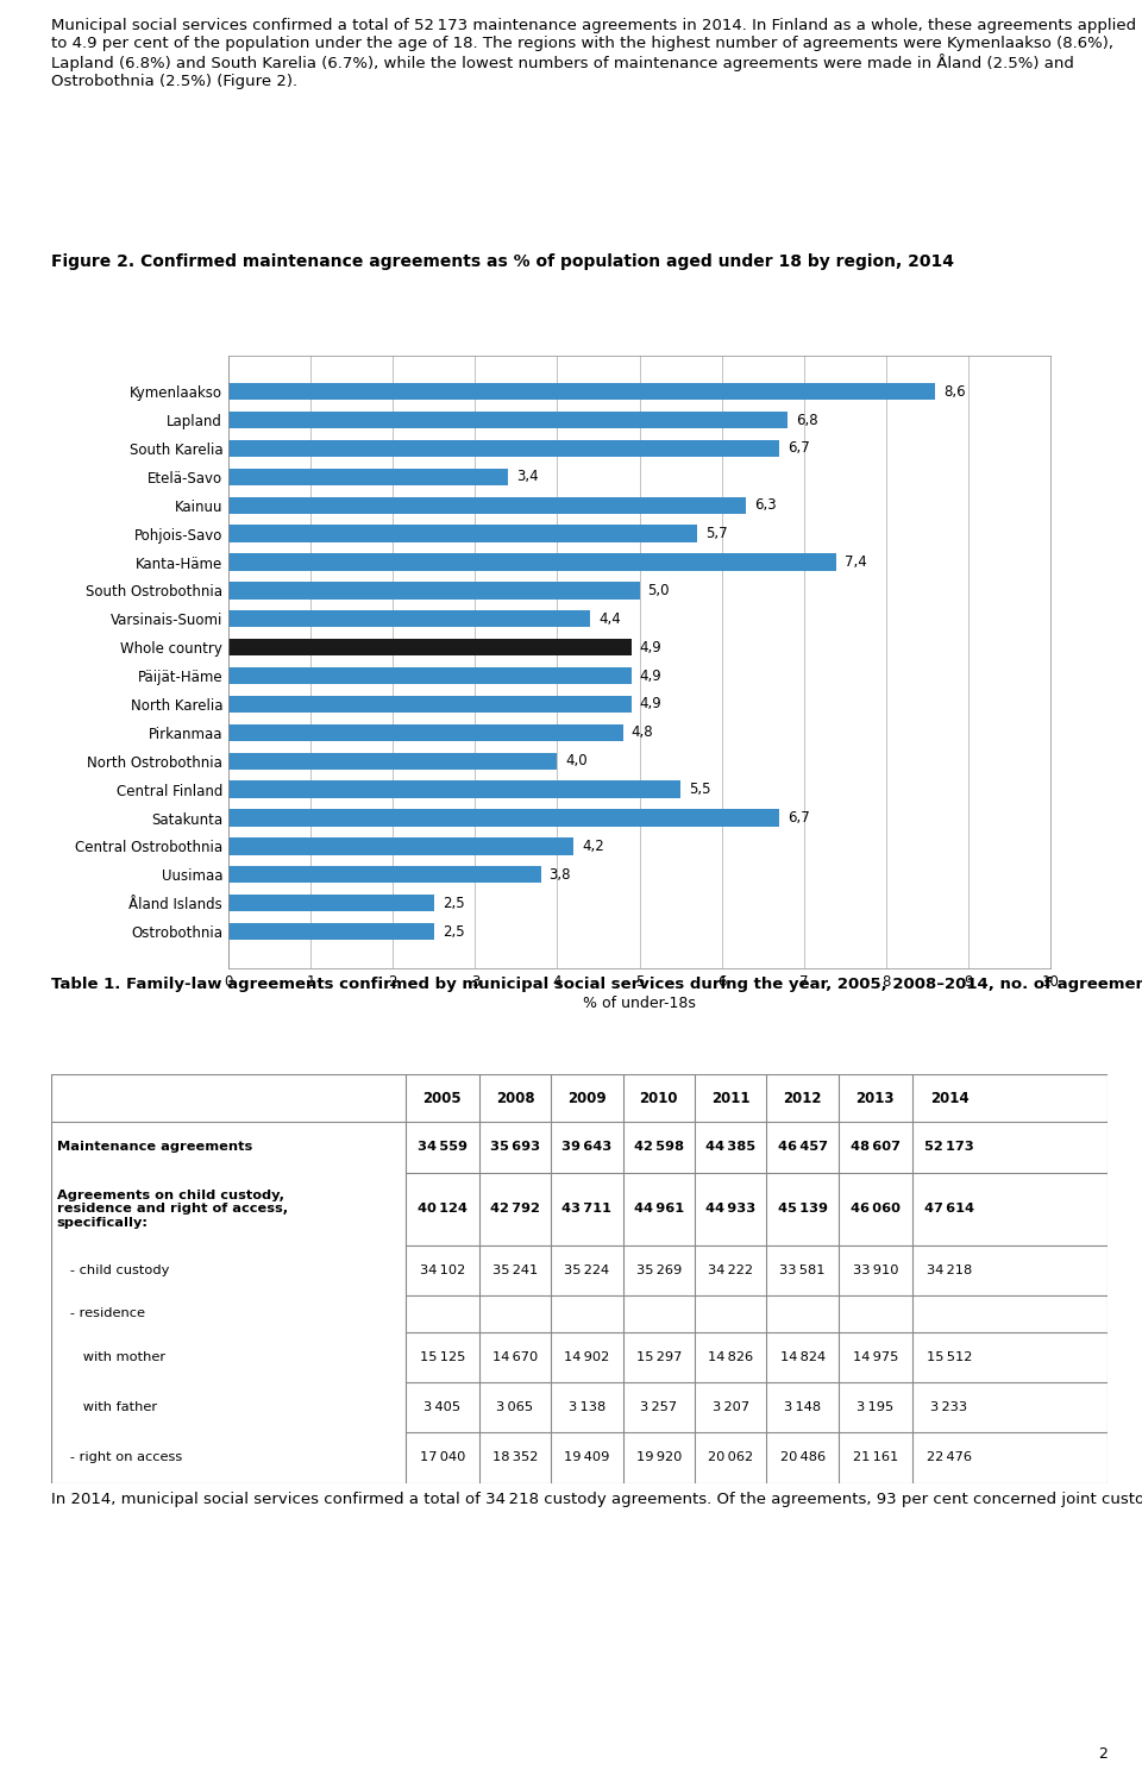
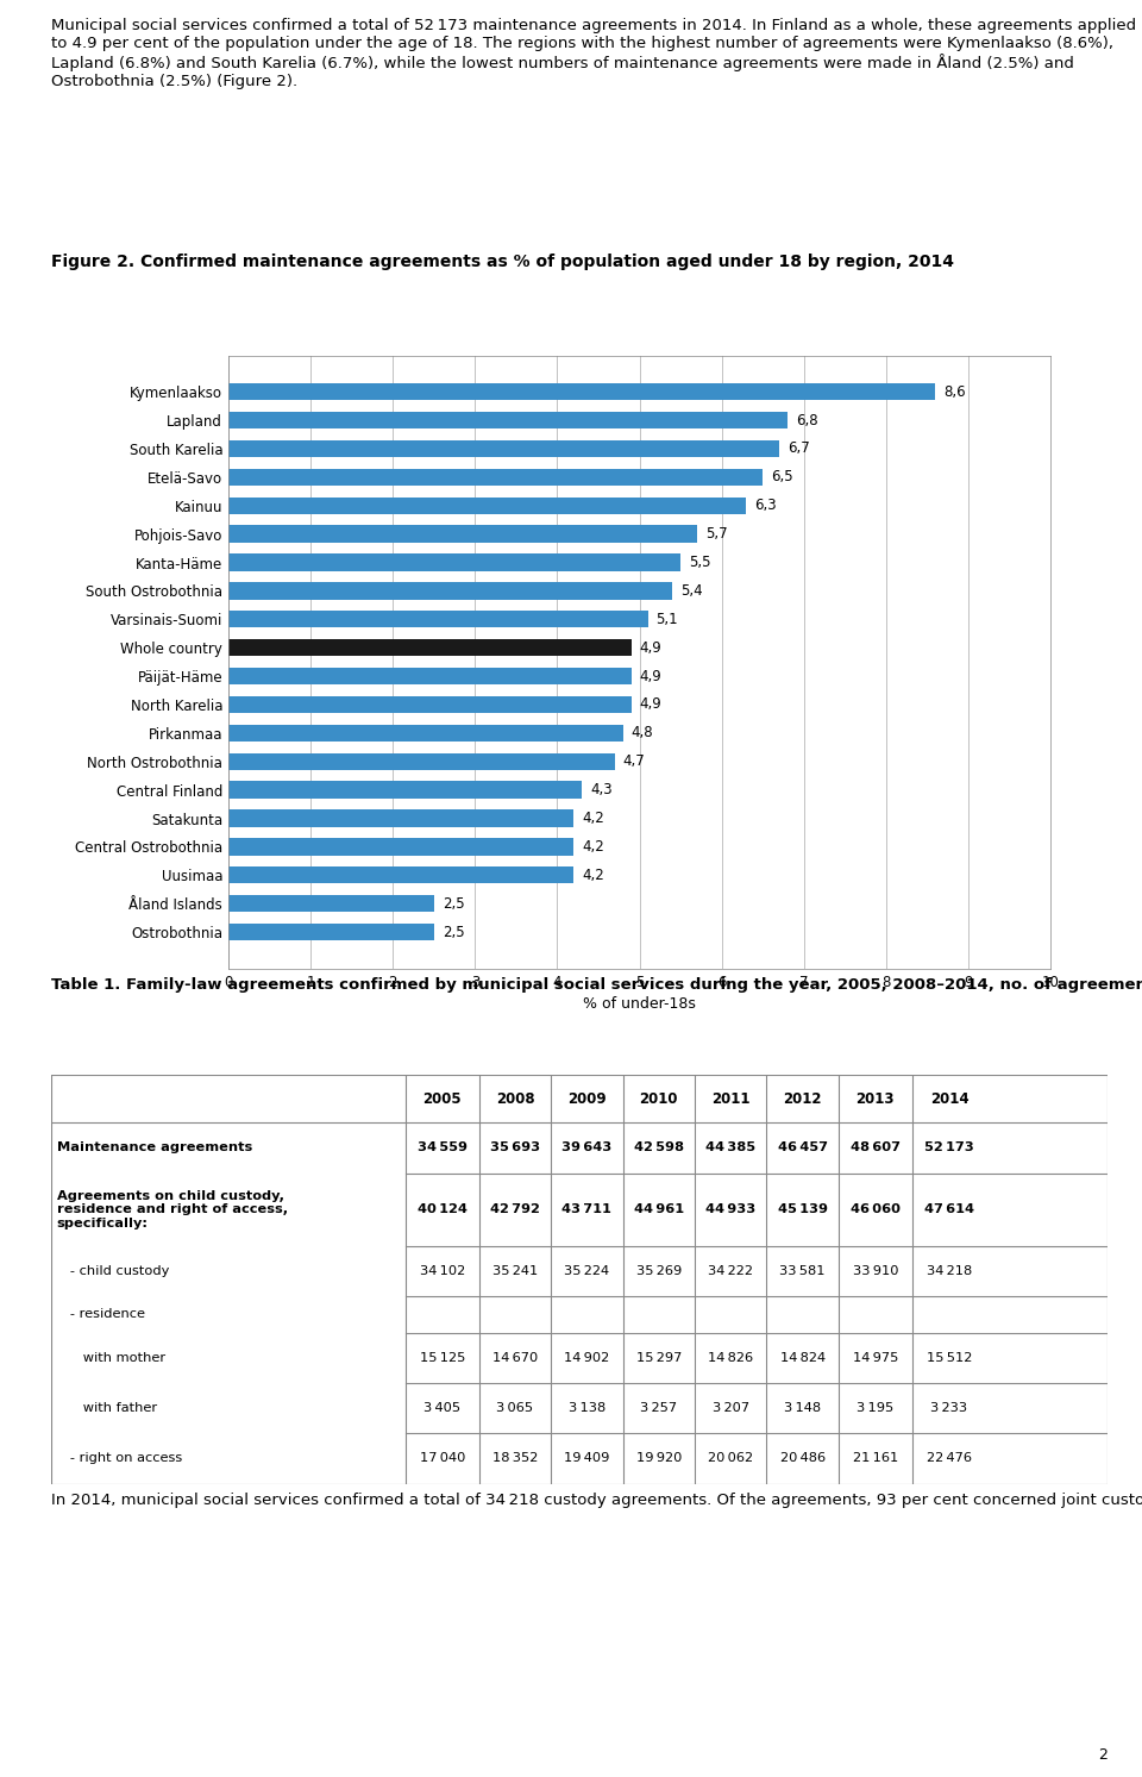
Etelä-Savo: 3,4 -> 6,5
Kanta-Häme: 7,4 -> 5,5
South Ostrobothnia: 5,0 -> 5,4
Varsinais-Suomi: 4,4 -> 5,1
North Ostrobothnia: 4,0 -> 4,7
Central Finland: 5,5 -> 4,3
Satakunta: 6,7 -> 4,2
Uusimaa: 3,8 -> 4,2
